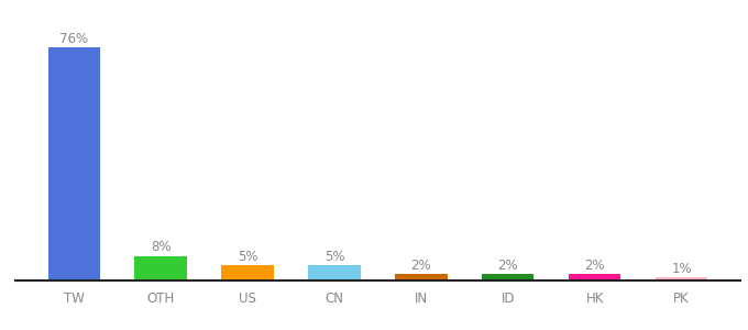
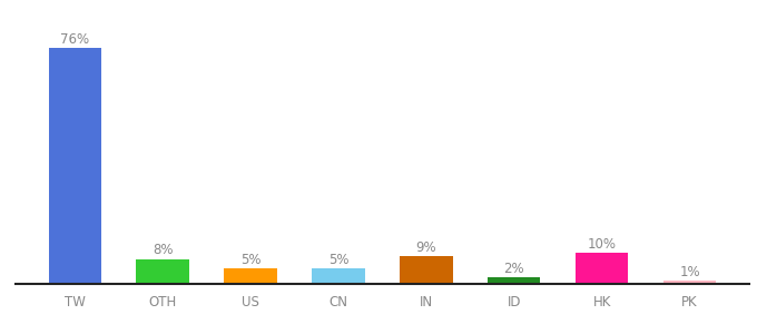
IN: 2% -> 9%
HK: 2% -> 10%
